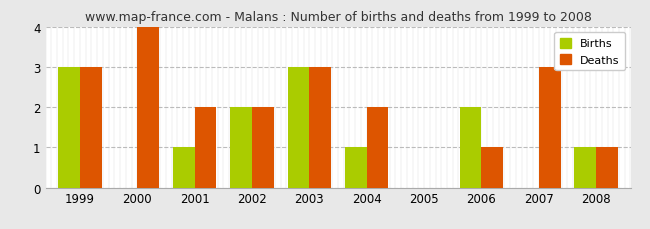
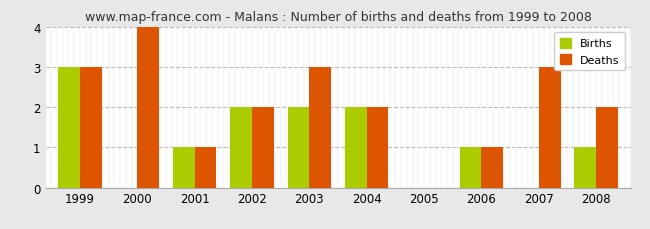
Deaths/2001: 2 -> 1
Births/2003: 3 -> 2
Births/2004: 1 -> 2
Births/2006: 2 -> 1
Deaths/2008: 1 -> 2
